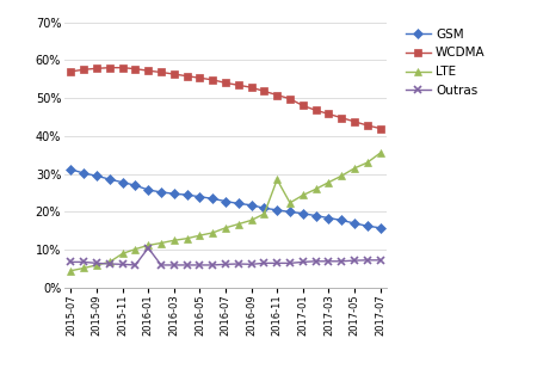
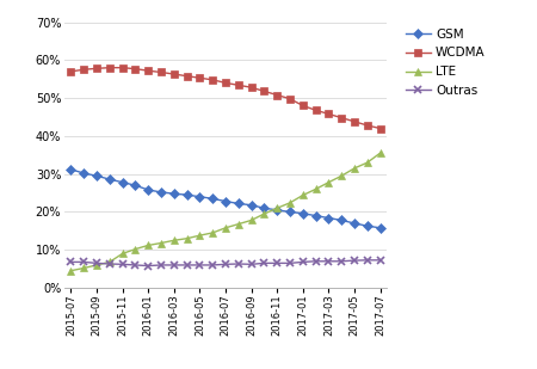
Outras/2016-01: 10.5% -> 5.8%
LTE/2016-11: 28.5% -> 21.0%
